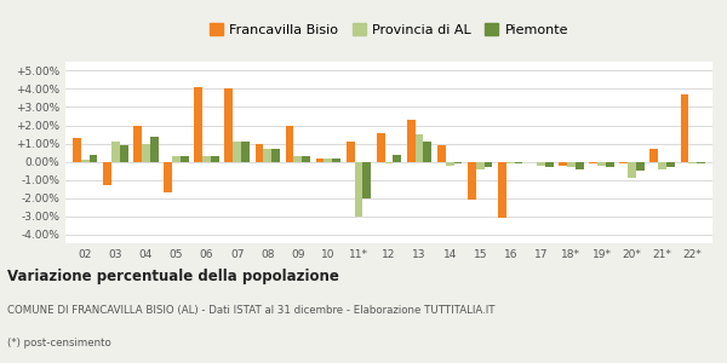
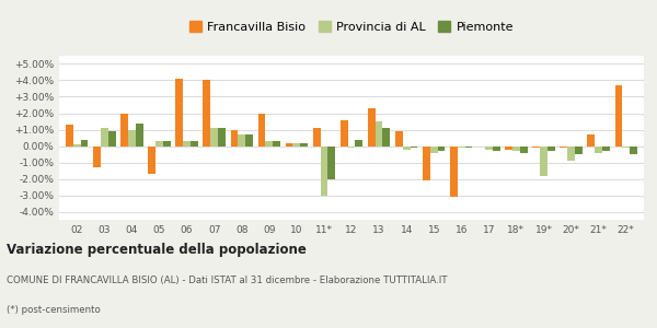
Provincia di AL/19*: -0.2% -> -1.8%
Piemonte/22*: -0.1% -> -0.5%
